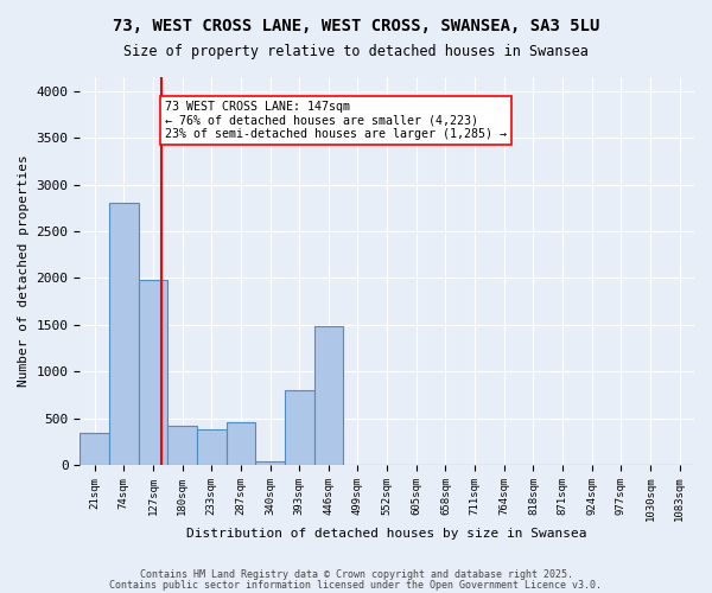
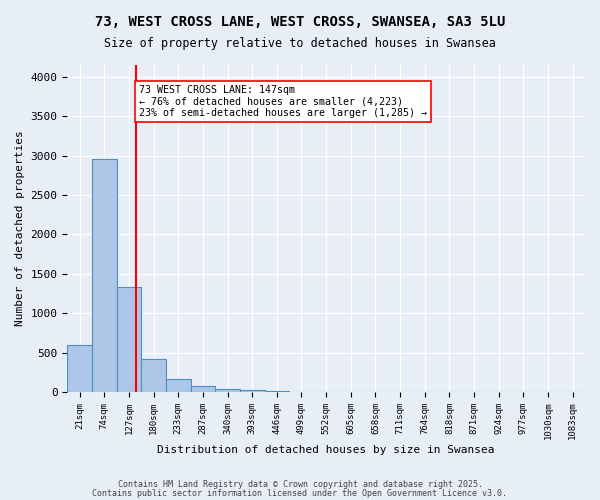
21sqm: 340 -> 600
74sqm: 2800 -> 2960
127sqm: 1980 -> 1330
233sqm: 380 -> 160
287sqm: 460 -> 70
393sqm: 800 -> 30
446sqm: 1480 -> 20
